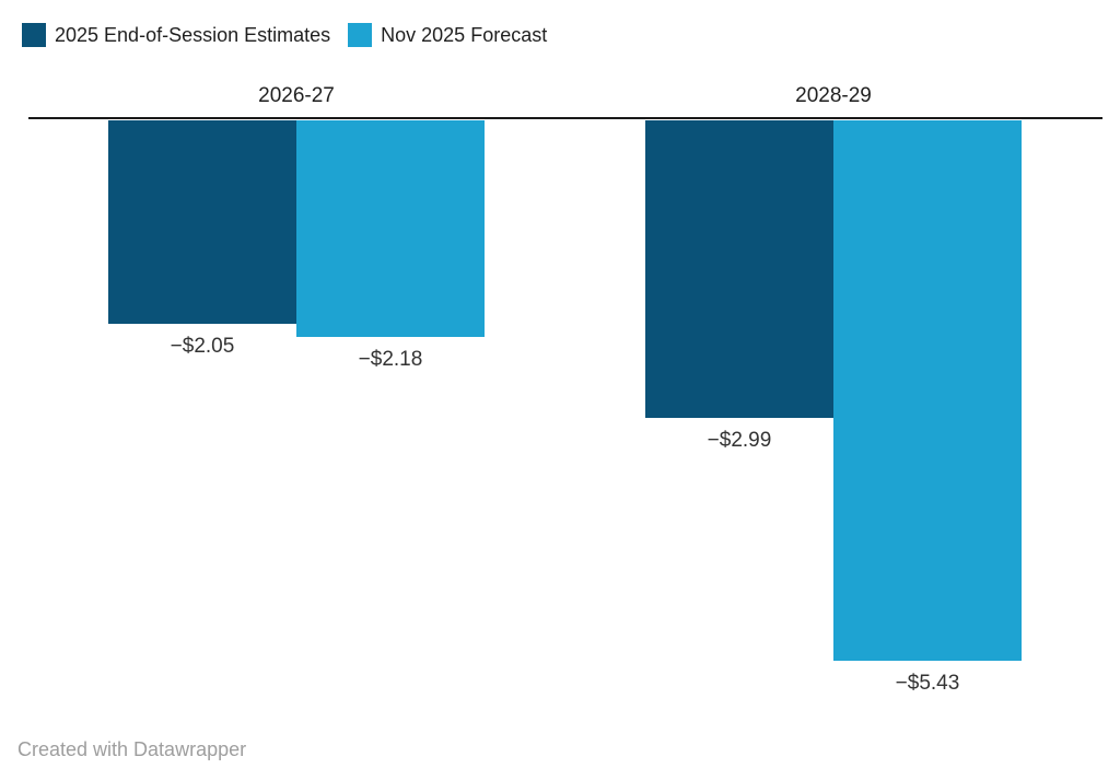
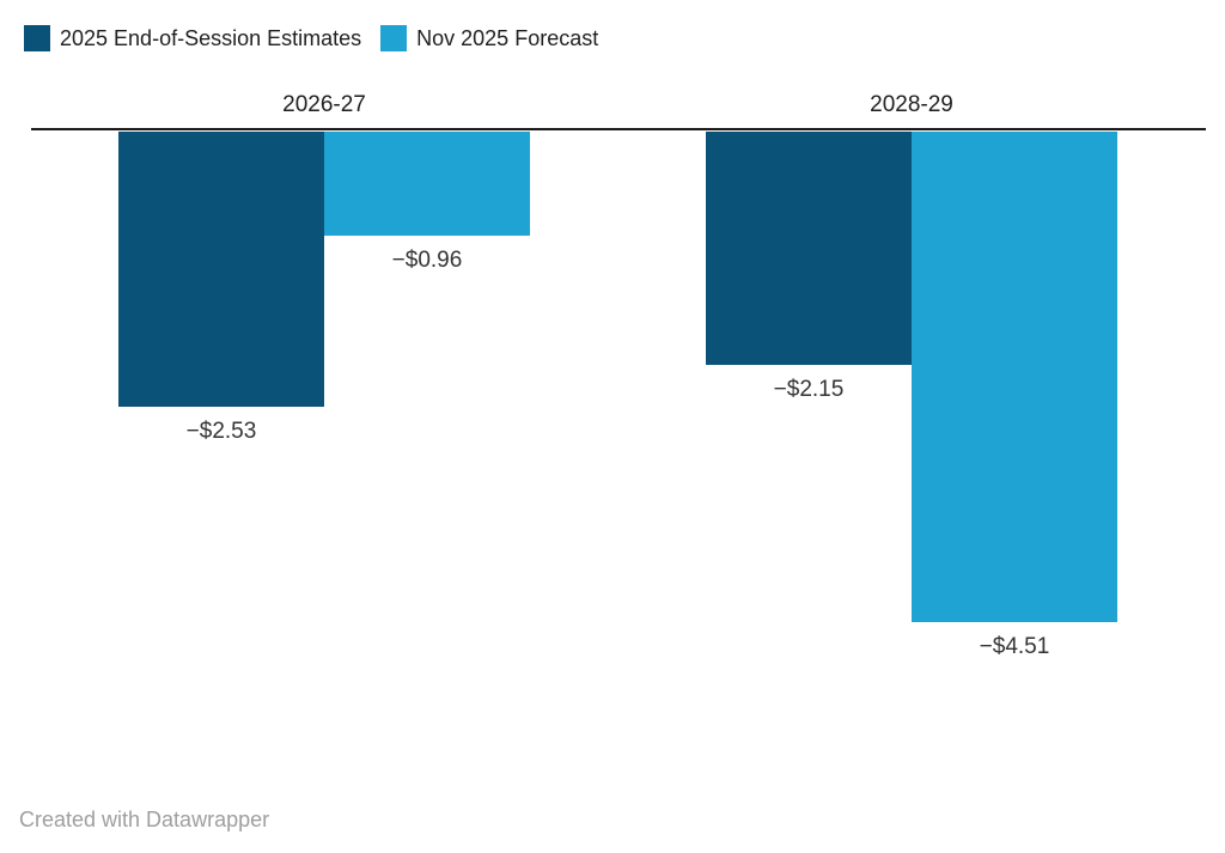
2025 End-of-Session Estimates/2026-27: −$2.05 -> −$2.53
Nov 2025 Forecast/2026-27: −$2.18 -> −$0.96
2025 End-of-Session Estimates/2028-29: −$2.99 -> −$2.15
Nov 2025 Forecast/2028-29: −$5.43 -> −$4.51
